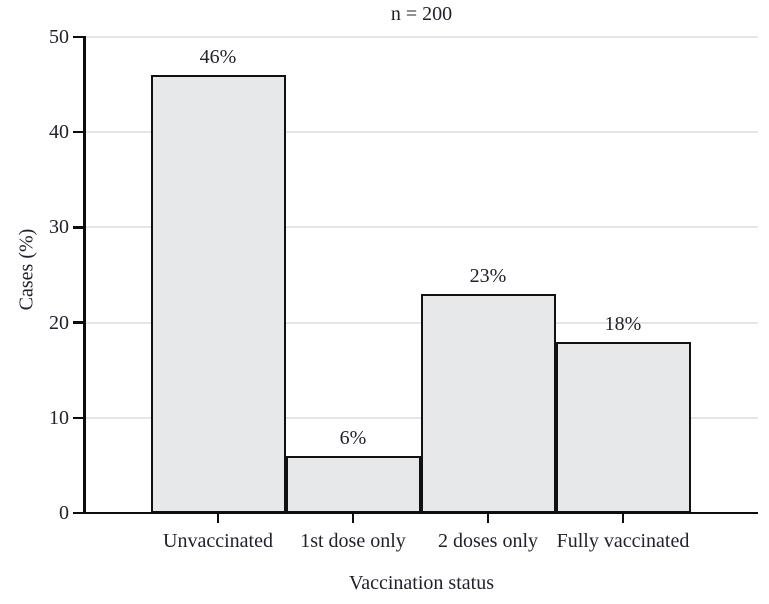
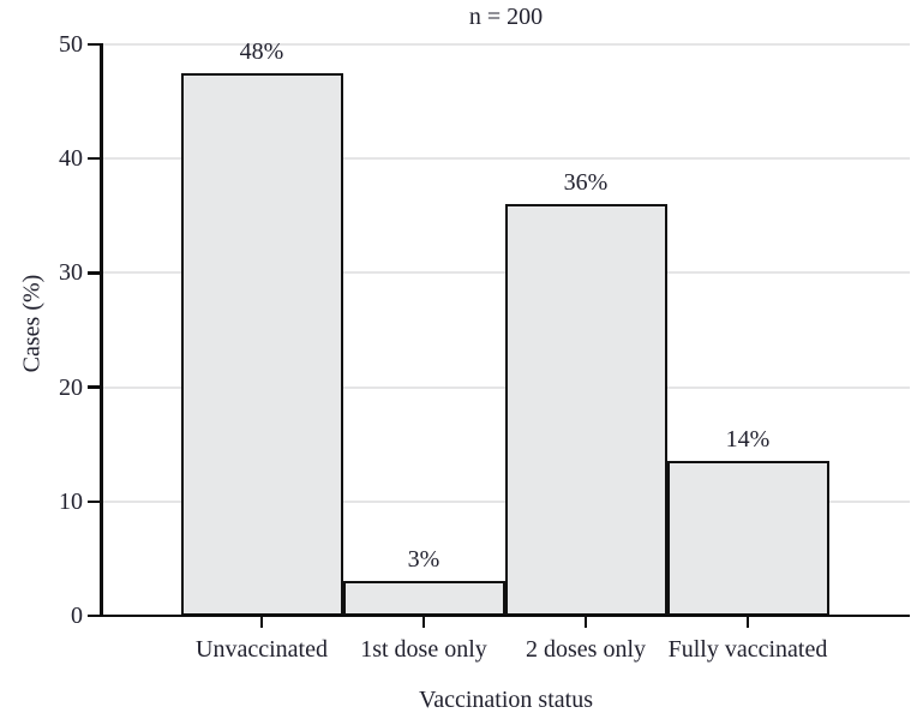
Unvaccinated: 46% -> 48%
1st dose only: 6% -> 3%
2 doses only: 23% -> 36%
Fully vaccinated: 18% -> 14%
